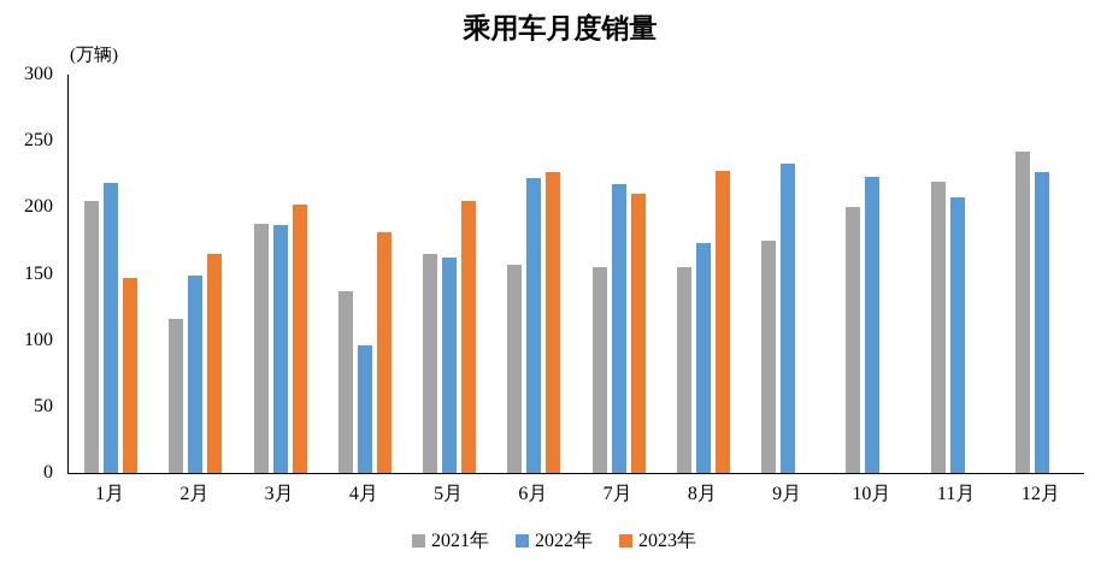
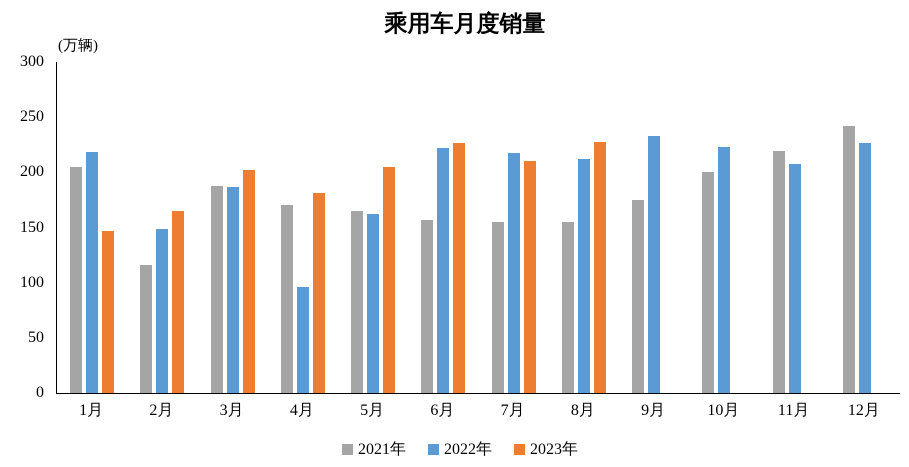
2021年/4月: 137 -> 170
2022年/8月: 173 -> 212
